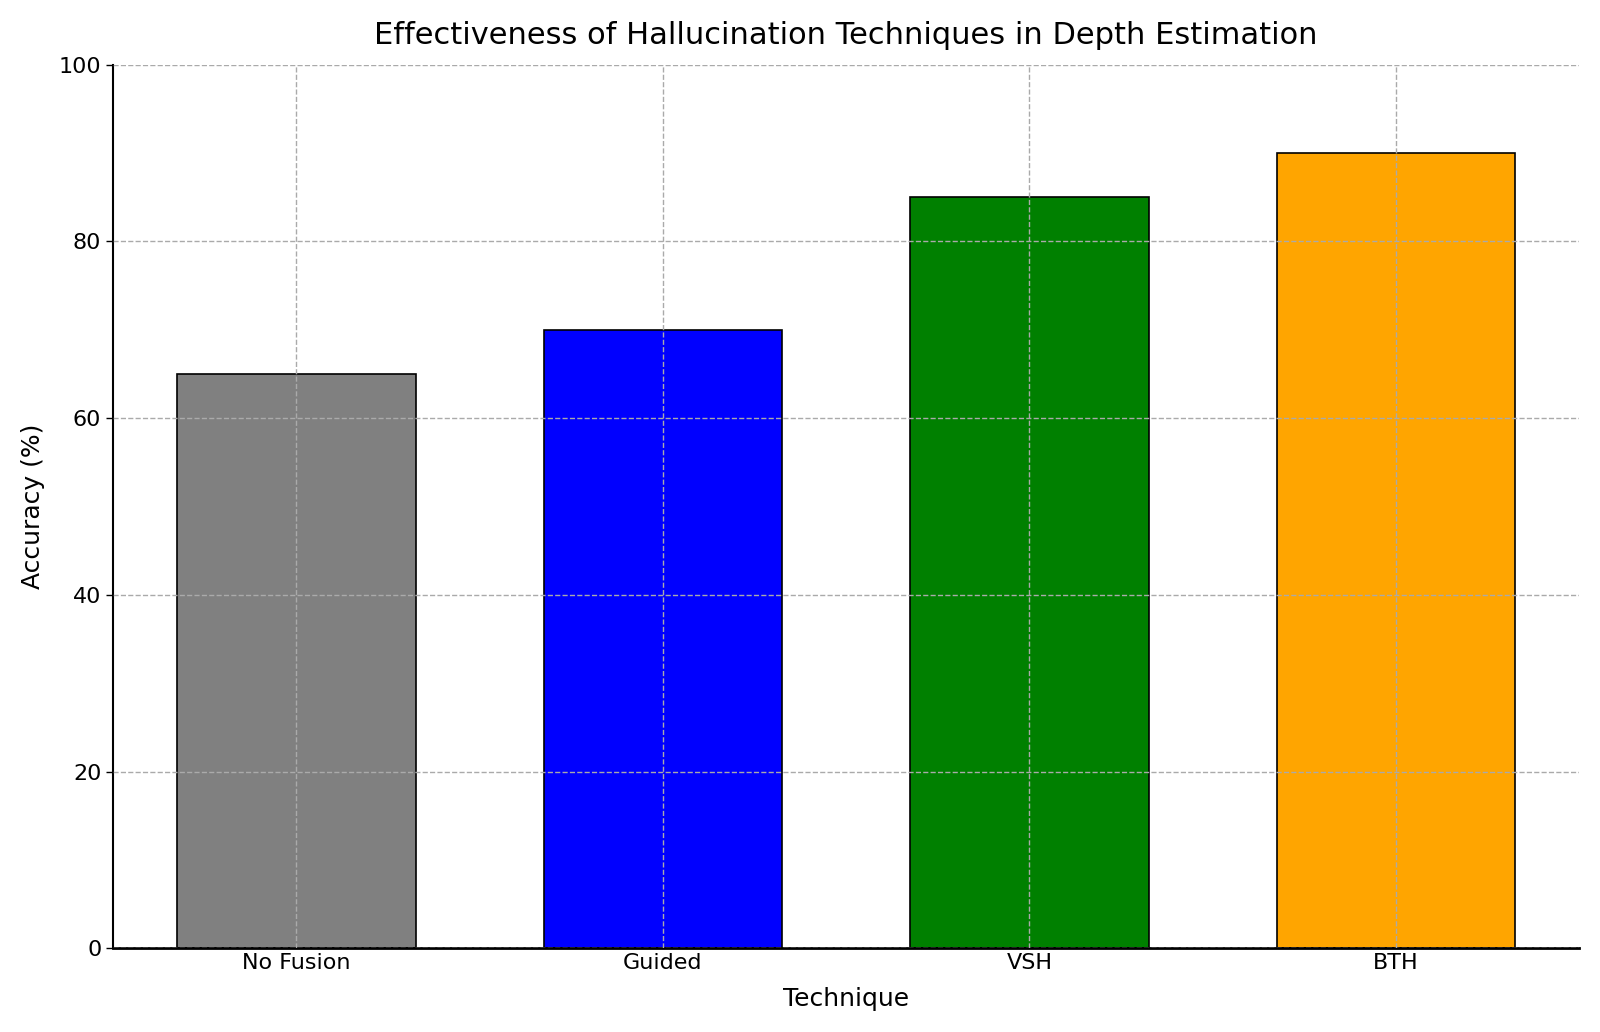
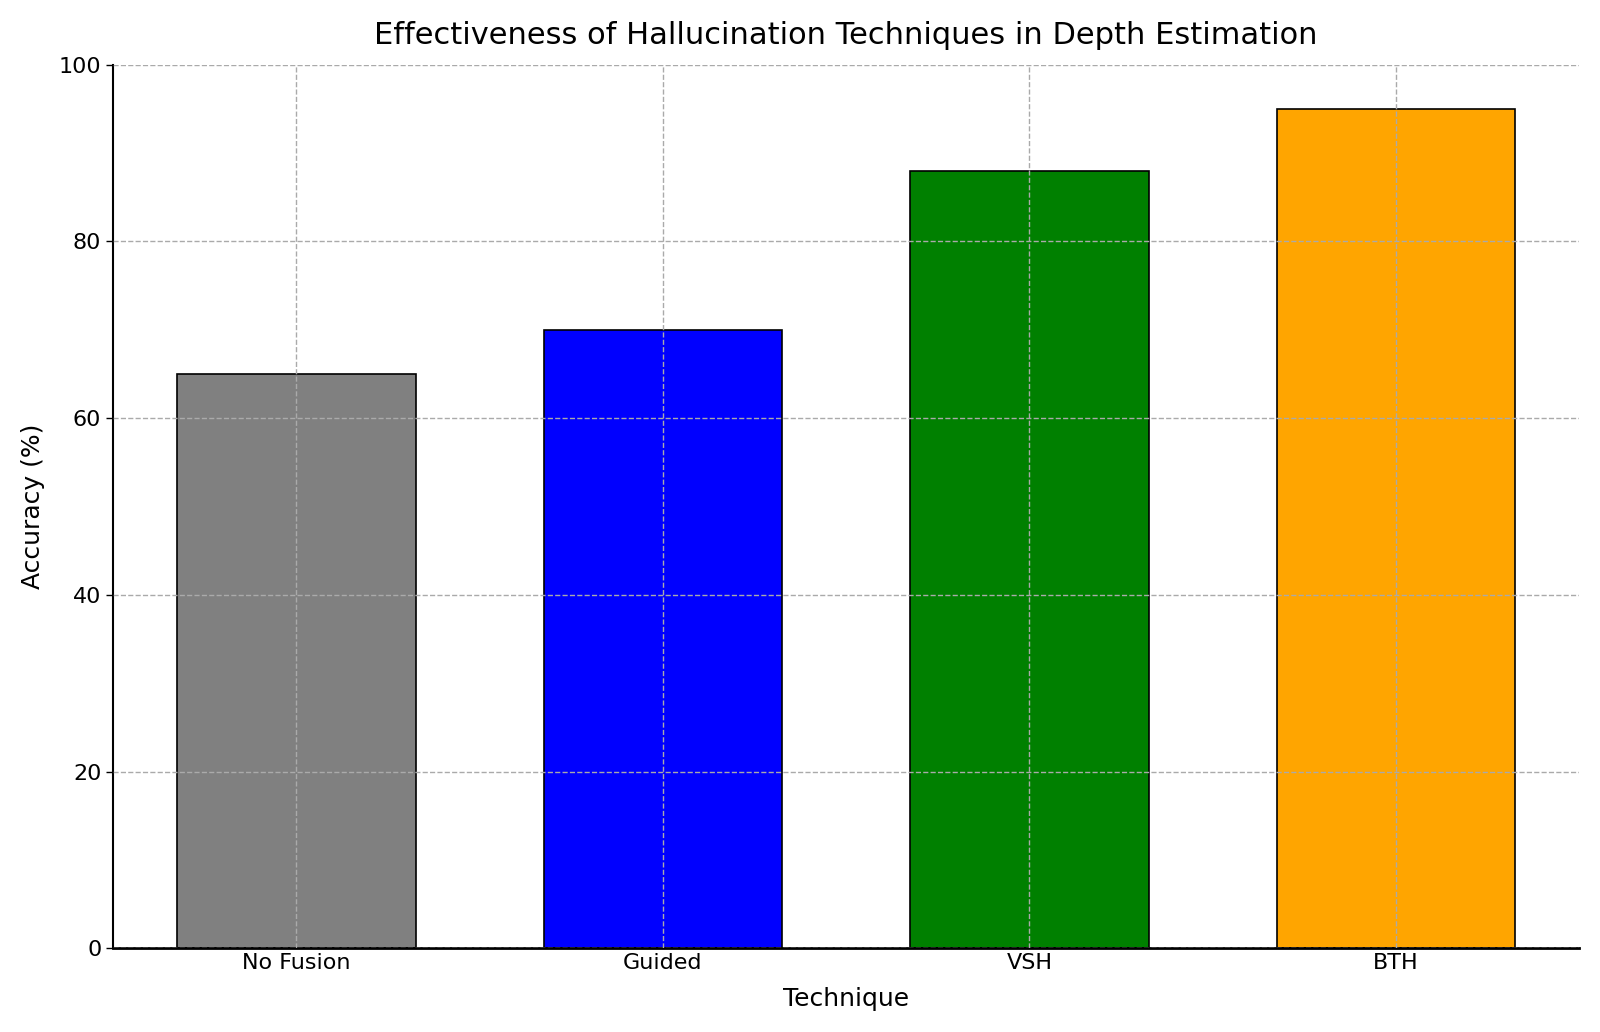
VSH: 85 -> 88
BTH: 90 -> 95
